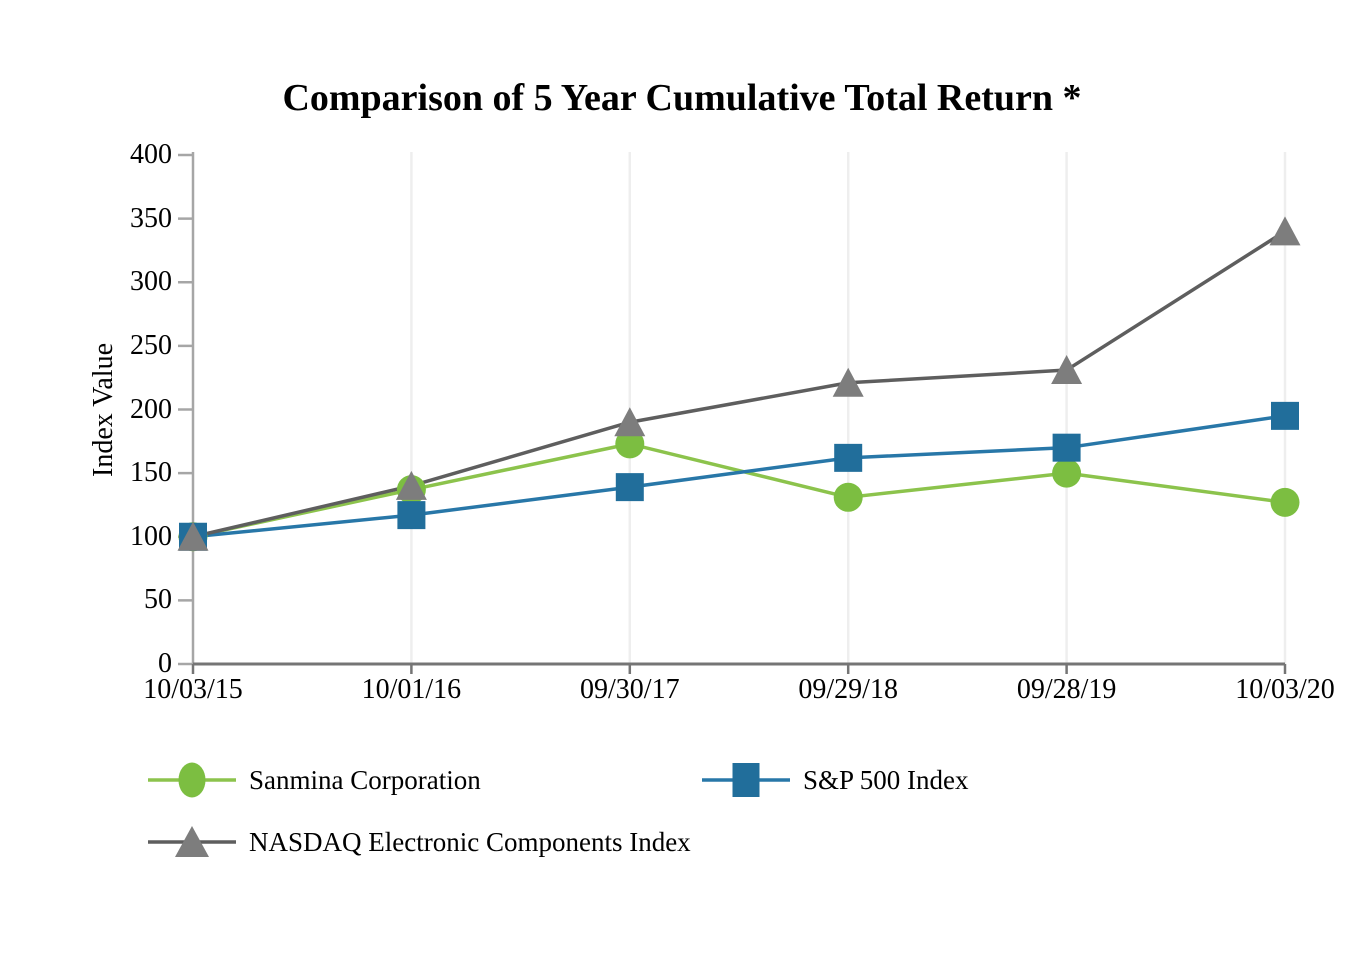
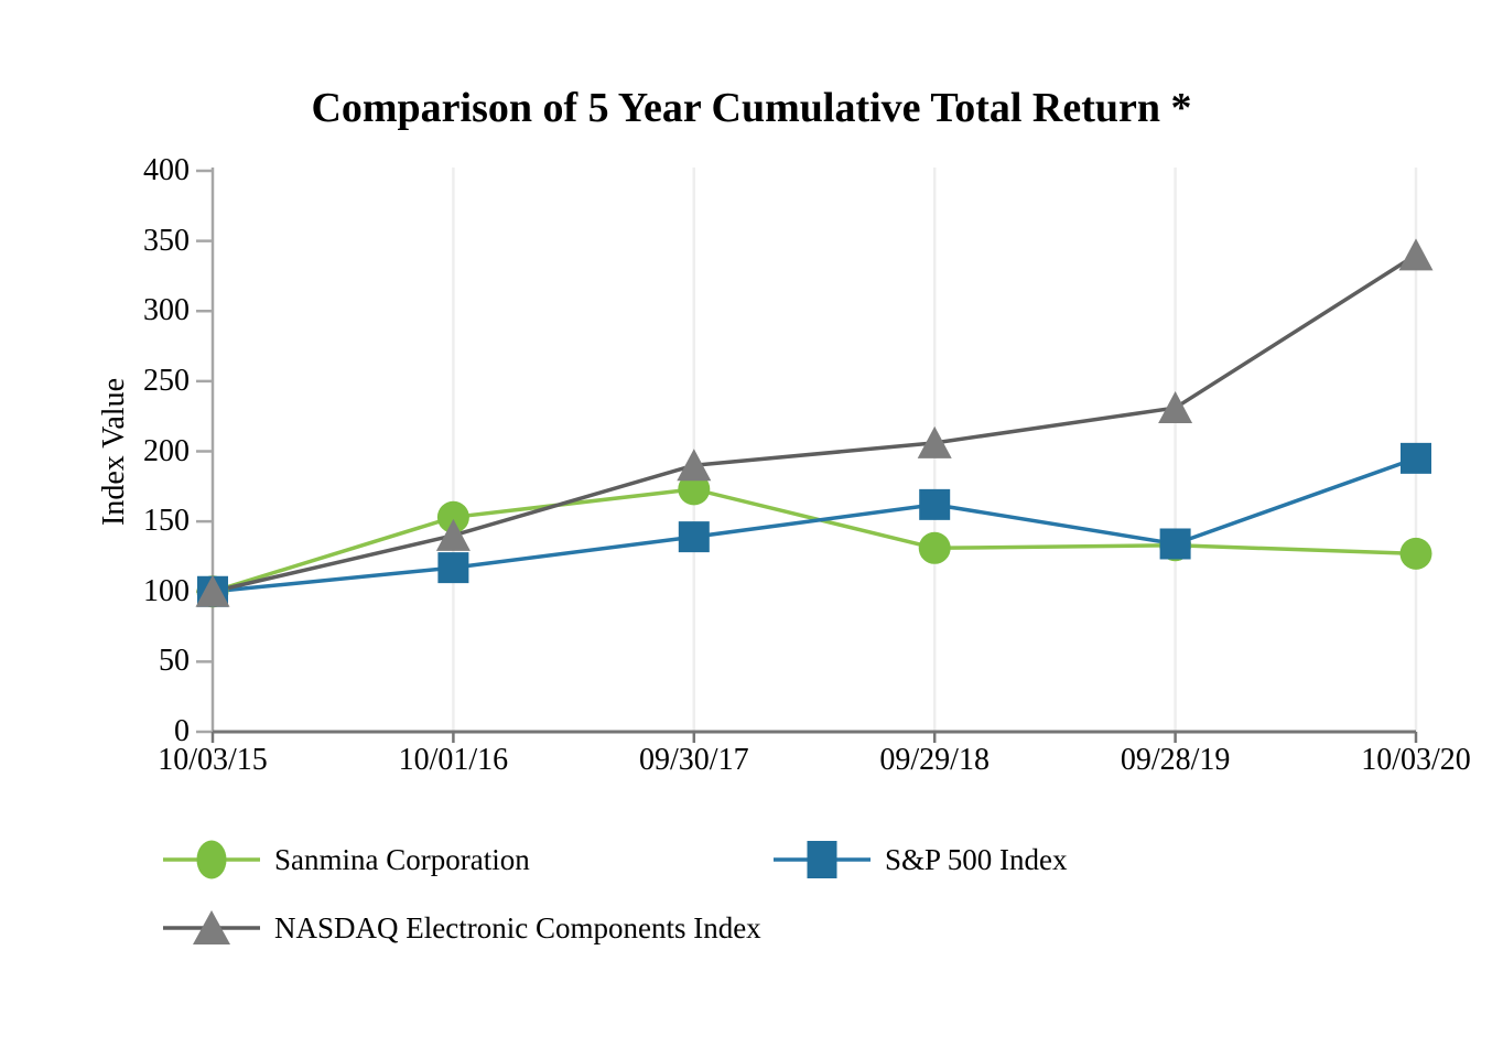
Sanmina Corporation/10/01/16: 137 -> 153
NASDAQ Electronic Components Index/09/29/18: 221 -> 206
Sanmina Corporation/09/28/19: 150 -> 133
S&P 500 Index/09/28/19: 170 -> 134
